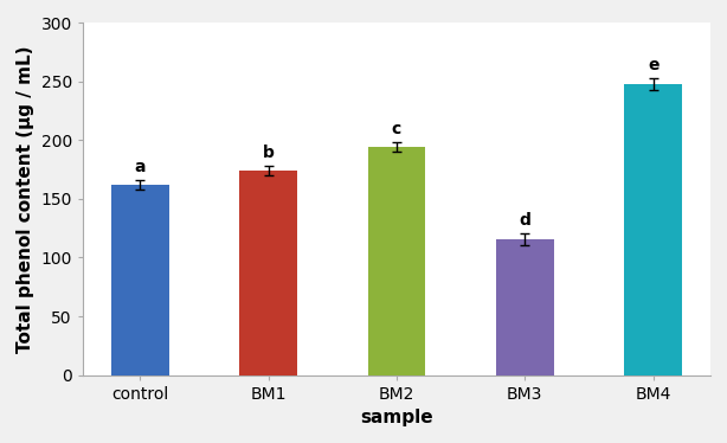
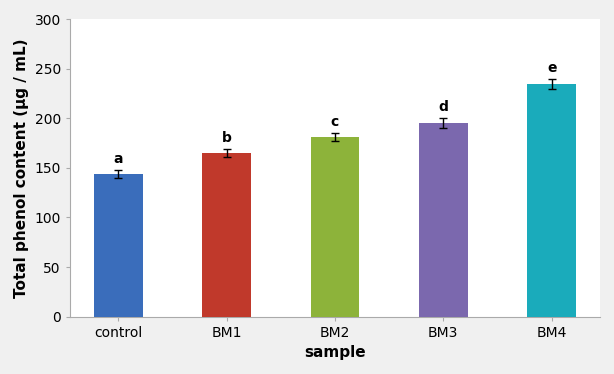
control: 162 -> 144
BM1: 174 -> 165
BM2: 194 -> 181
BM3: 116 -> 195
BM4: 248 -> 235
